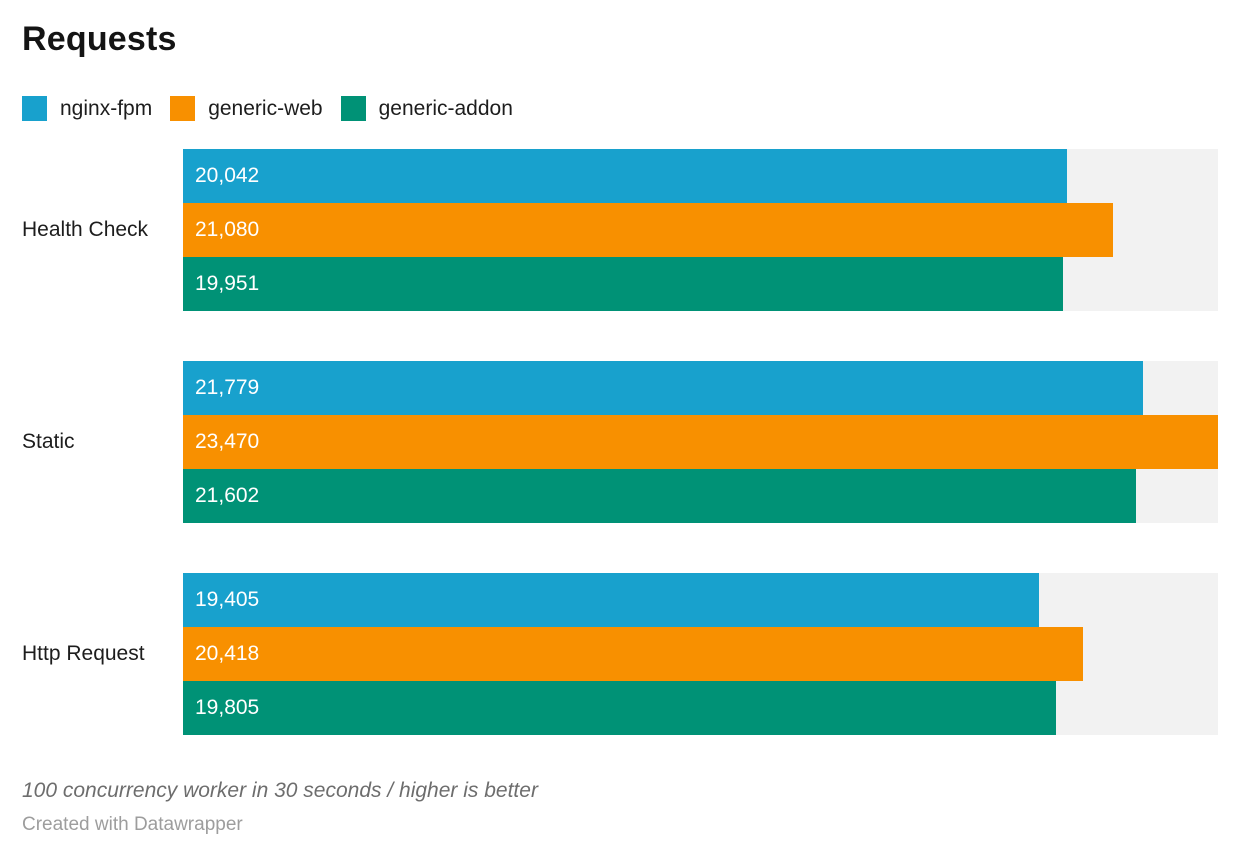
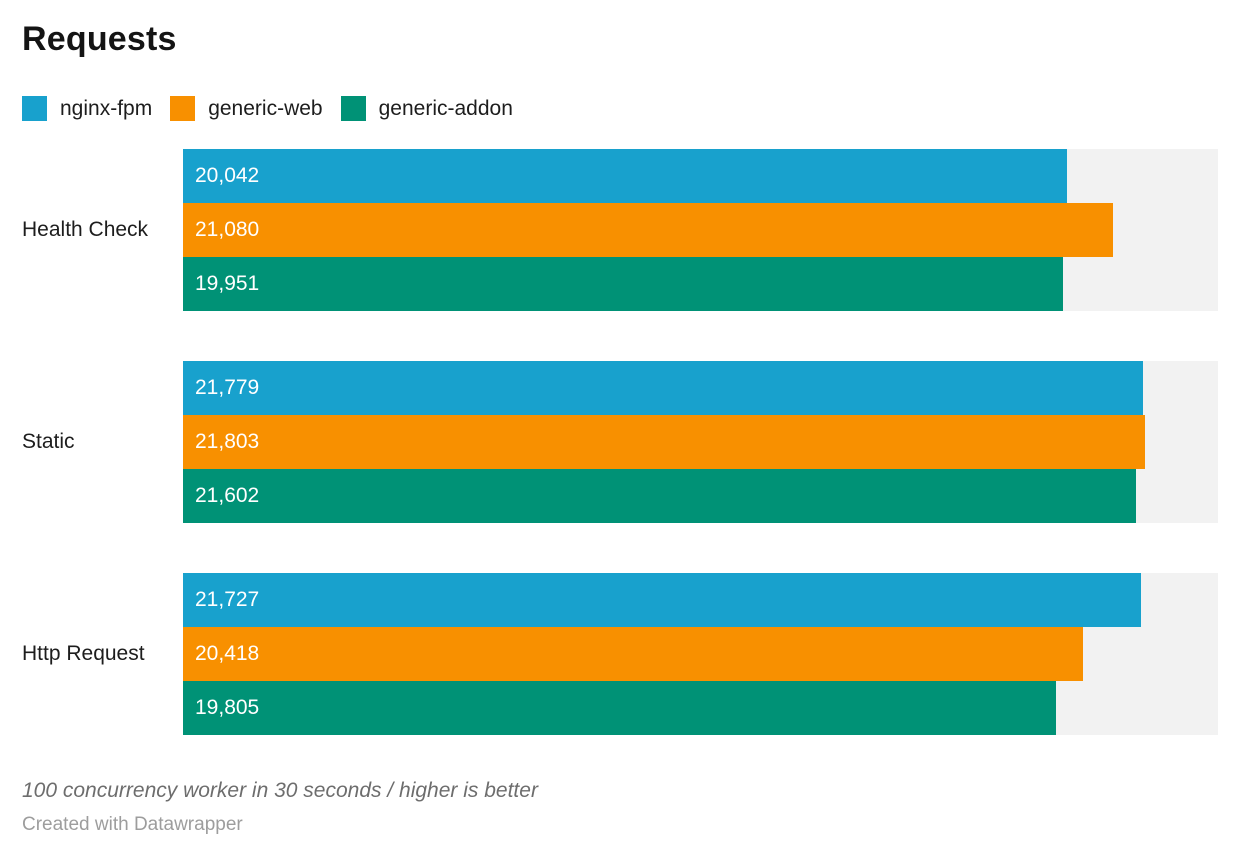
generic-web/Static: 23,470 -> 21,803
nginx-fpm/Http Request: 19,405 -> 21,727
